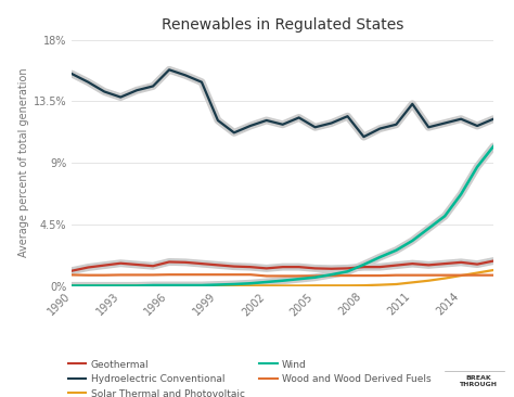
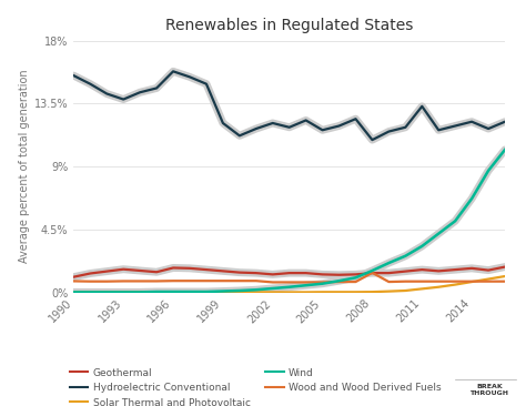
Wood and Wood Derived Fuels/2008: 0.8% -> 1.4%
